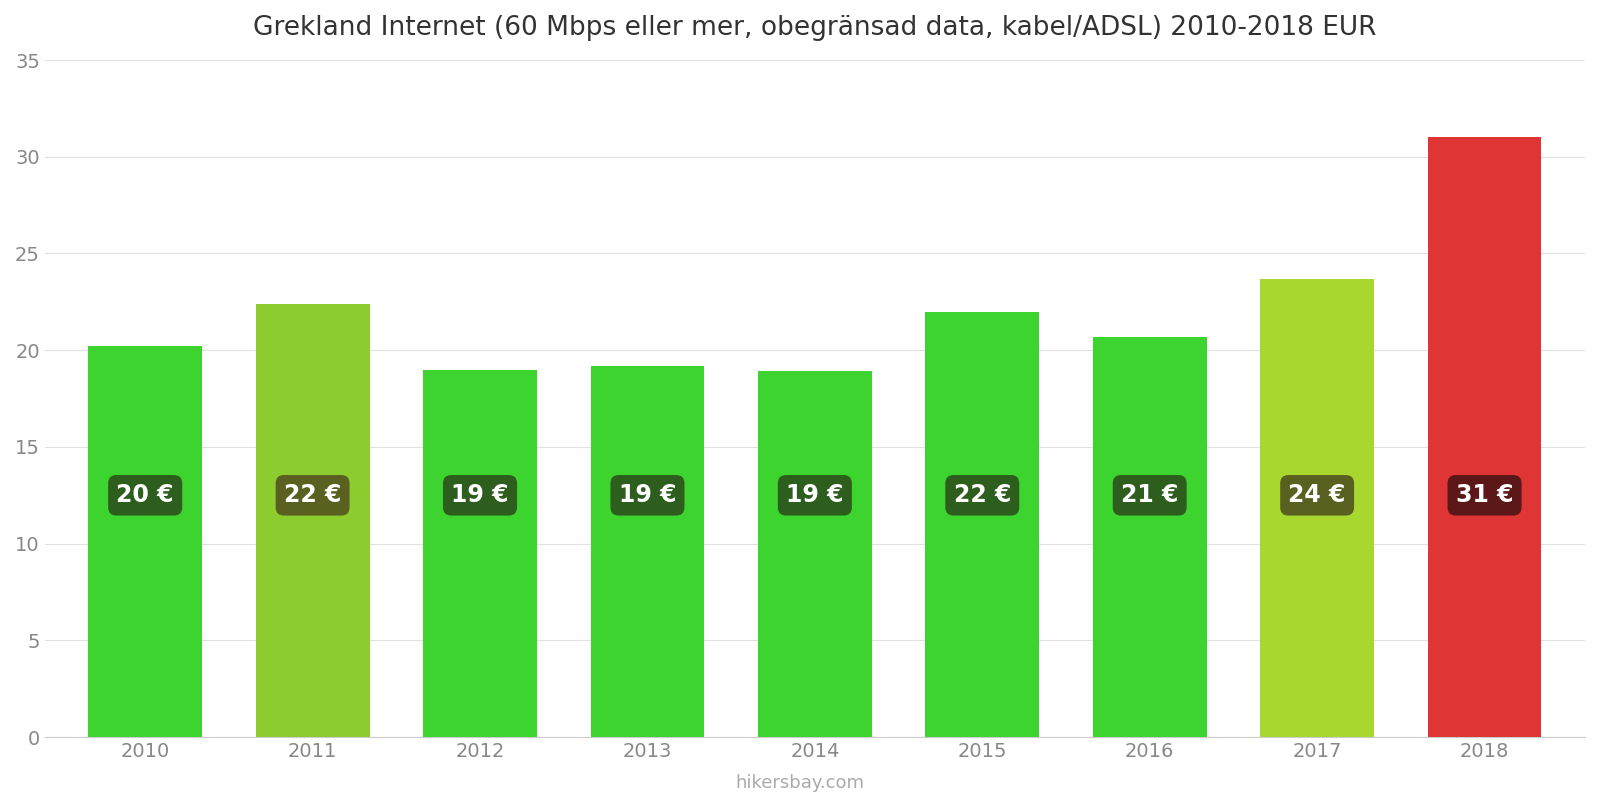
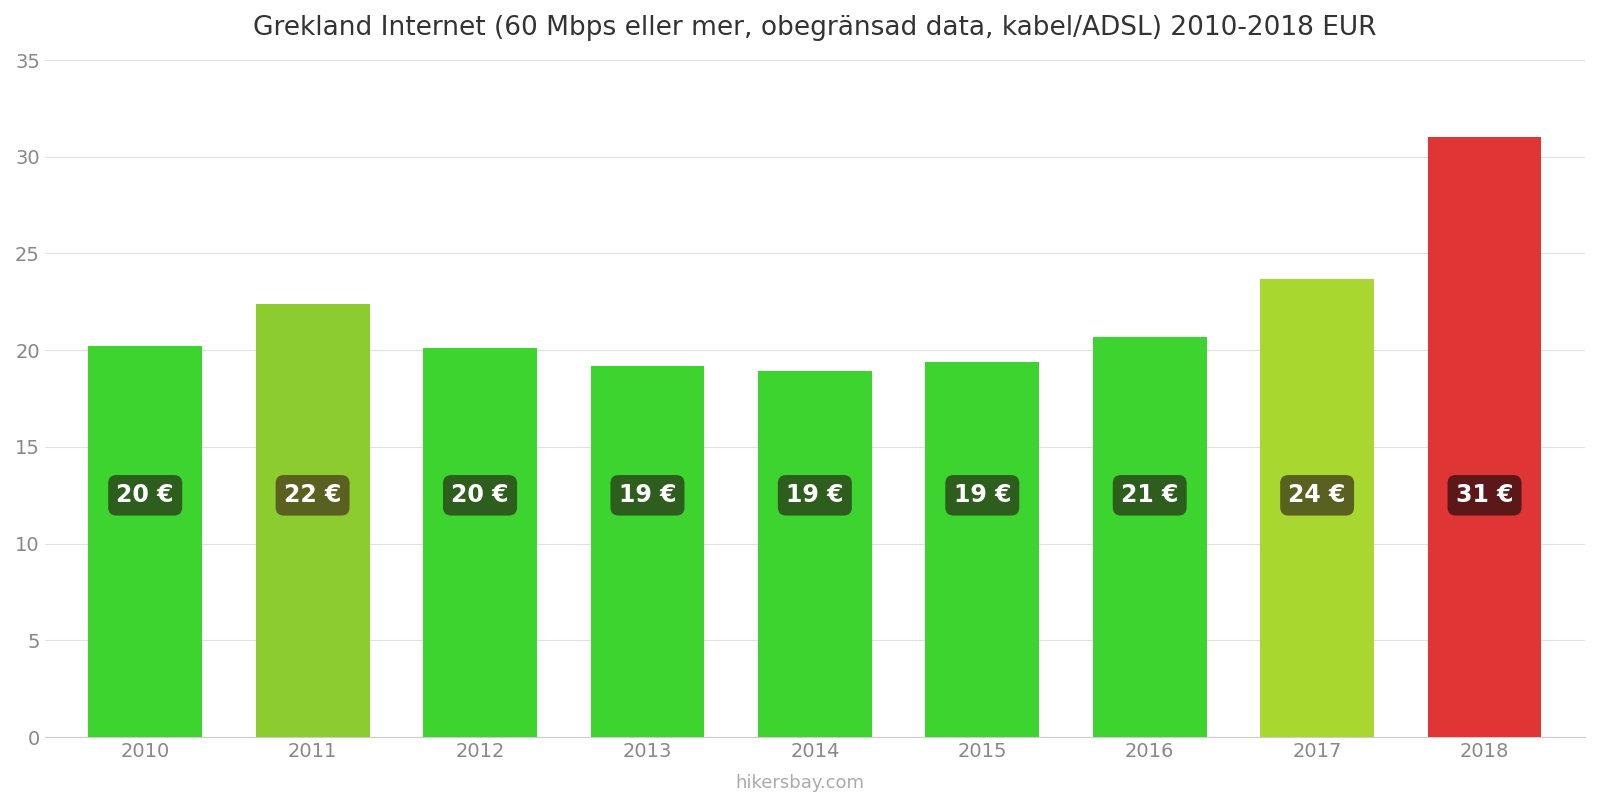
2012: 19 -> 20
2015: 22 -> 19
